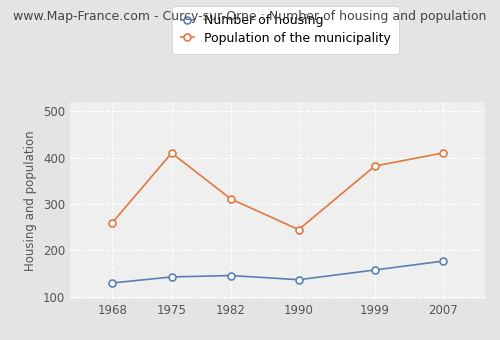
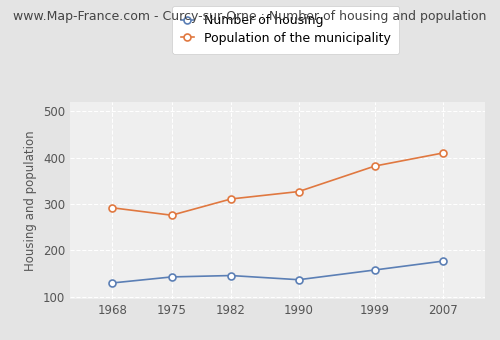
Population of the municipality/1968: 260 -> 292
Population of the municipality/1975: 410 -> 276
Population of the municipality/1990: 245 -> 327
